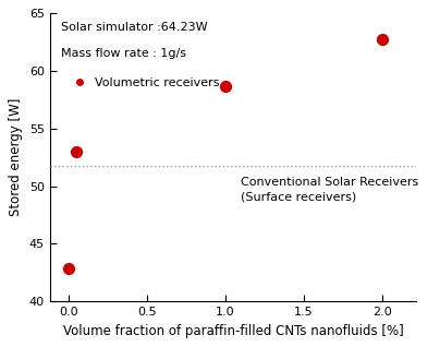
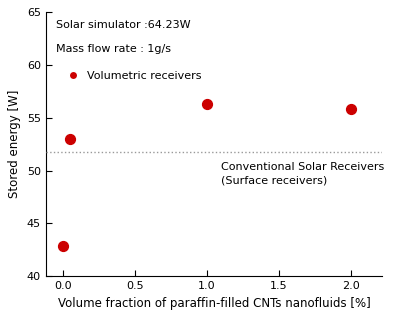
1.0: 58.7 -> 56.3
2.0: 62.8 -> 55.8
